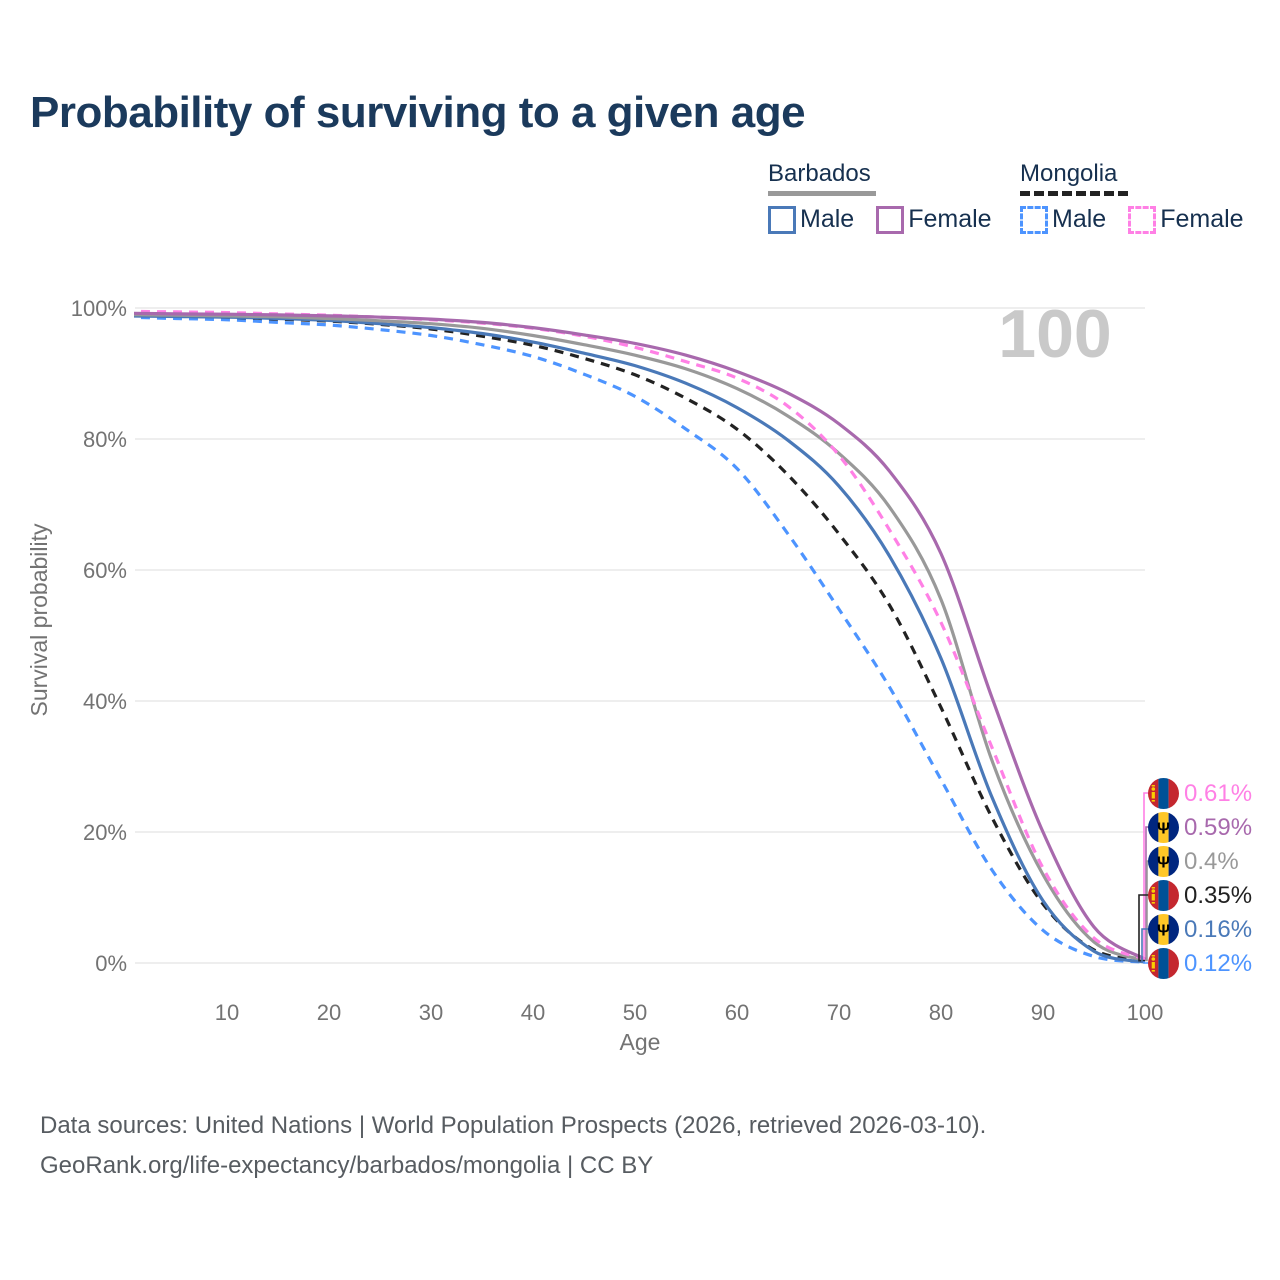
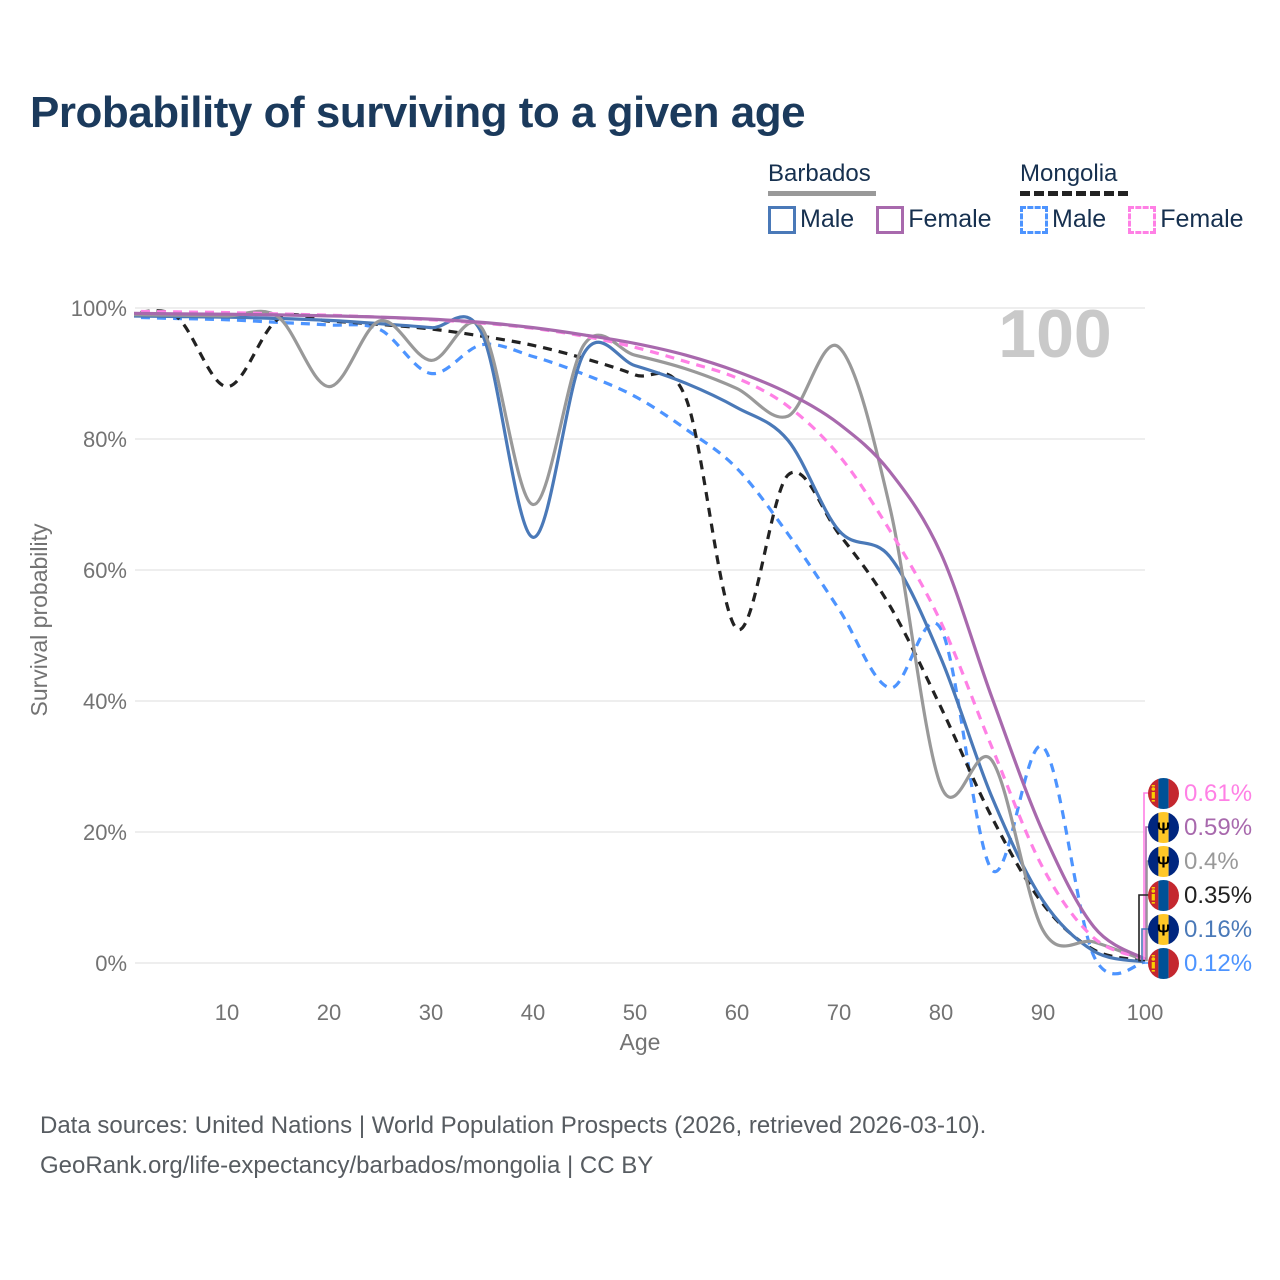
Mongolia/10: 99% -> 88%
Barbados/20: 98% -> 88%
Mongolia Male/30: 96% -> 90%
Barbados/30: 98% -> 92%
Barbados Male/40: 95% -> 65%
Barbados/40: 96% -> 70%
Mongolia/60: 82% -> 51%
Barbados Male/70: 73% -> 66%
Barbados/70: 78% -> 94%
Mongolia Male/80: 28% -> 51%
Barbados/80: 56% -> 27%
Mongolia Male/90: 5% -> 33%
Barbados/90: 14% -> 5%
